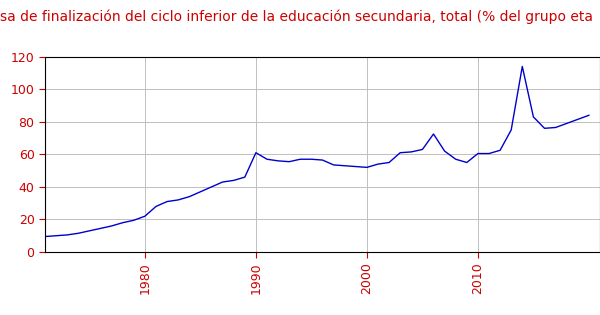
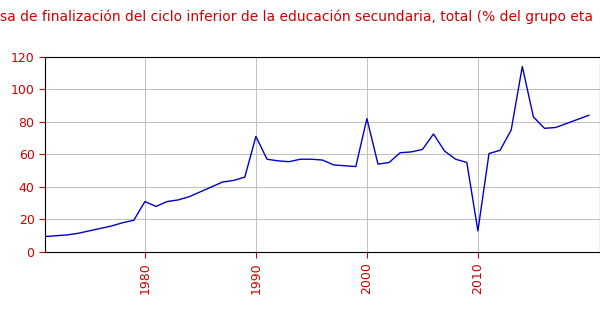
1980: 22 -> 31
1990: 61 -> 71
2000: 52 -> 82
2010: 60 -> 13
